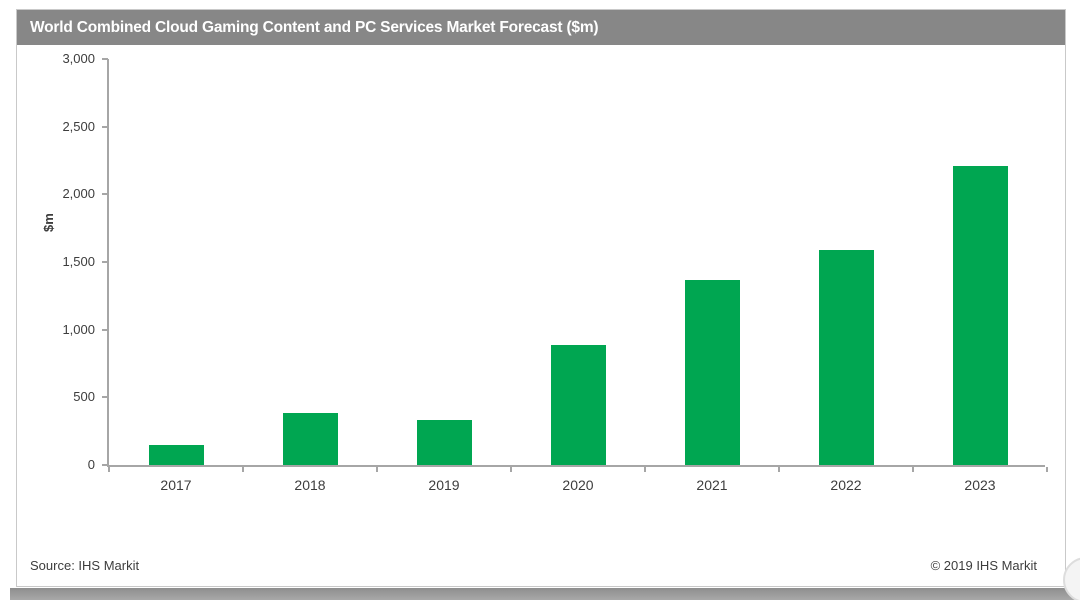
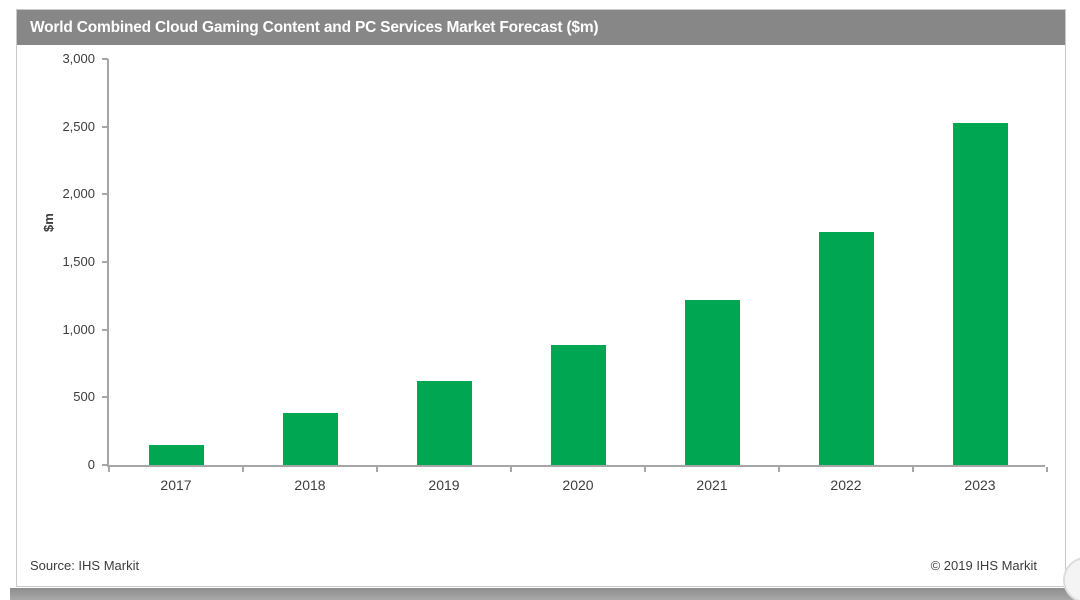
2019: 330 -> 620
2021: 1370 -> 1220
2022: 1590 -> 1720
2023: 2210 -> 2530
